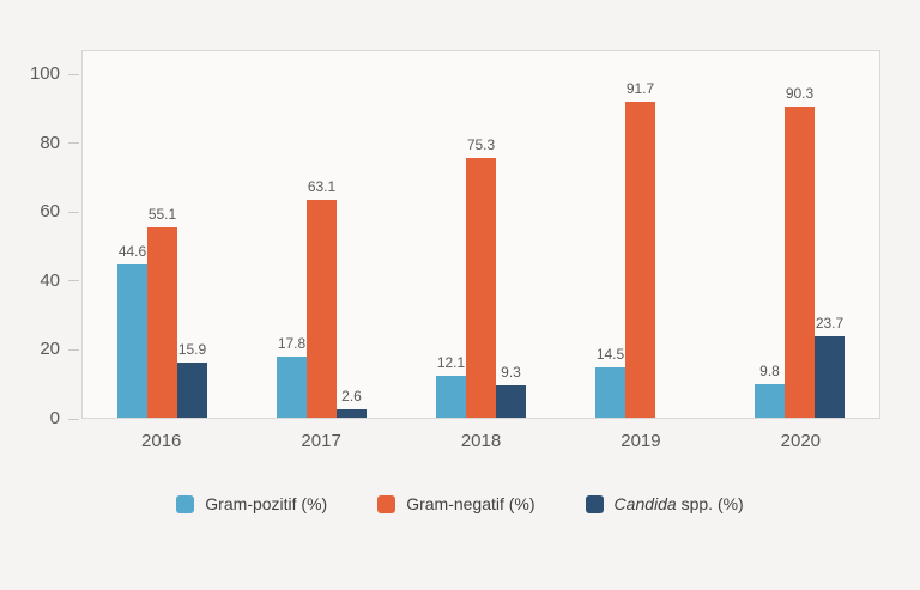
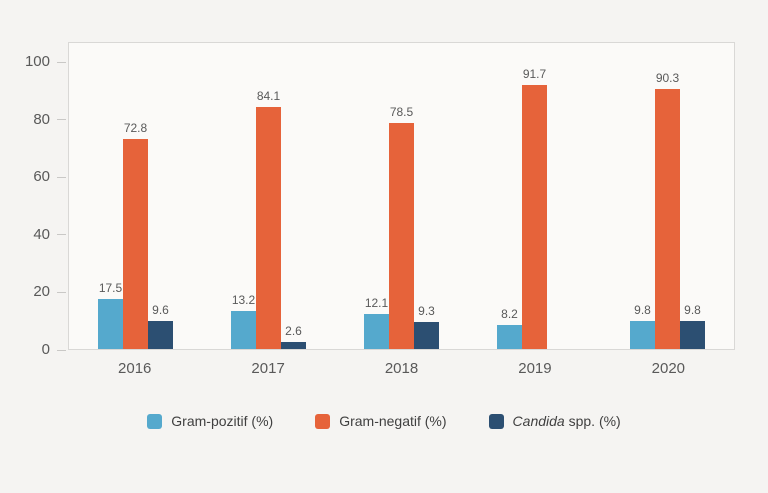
Gram-pozitif (%)/2016: 44.6 -> 17.5
Gram-negatif (%)/2016: 55.1 -> 72.8
Candida spp. (%)/2016: 15.9 -> 9.6
Gram-pozitif (%)/2017: 17.8 -> 13.2
Gram-negatif (%)/2017: 63.1 -> 84.1
Gram-negatif (%)/2018: 75.3 -> 78.5
Gram-pozitif (%)/2019: 14.5 -> 8.2
Candida spp. (%)/2020: 23.7 -> 9.8
